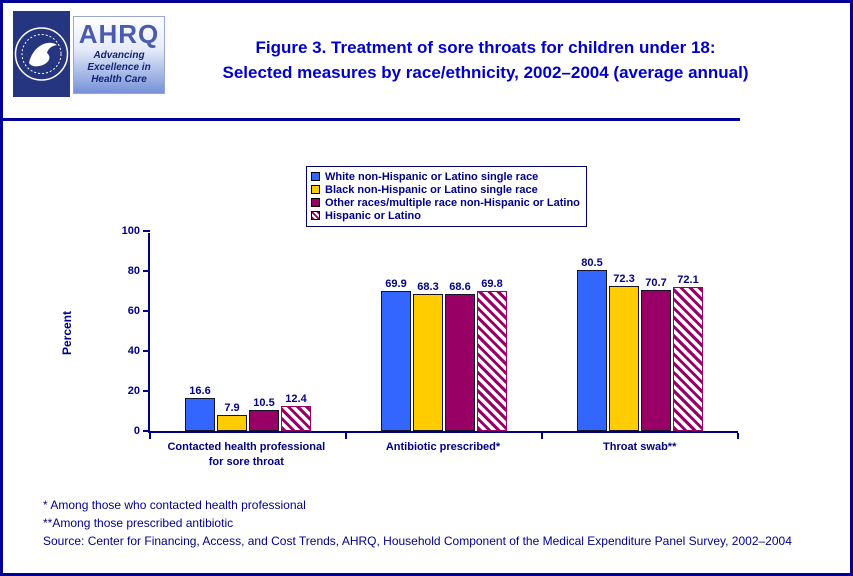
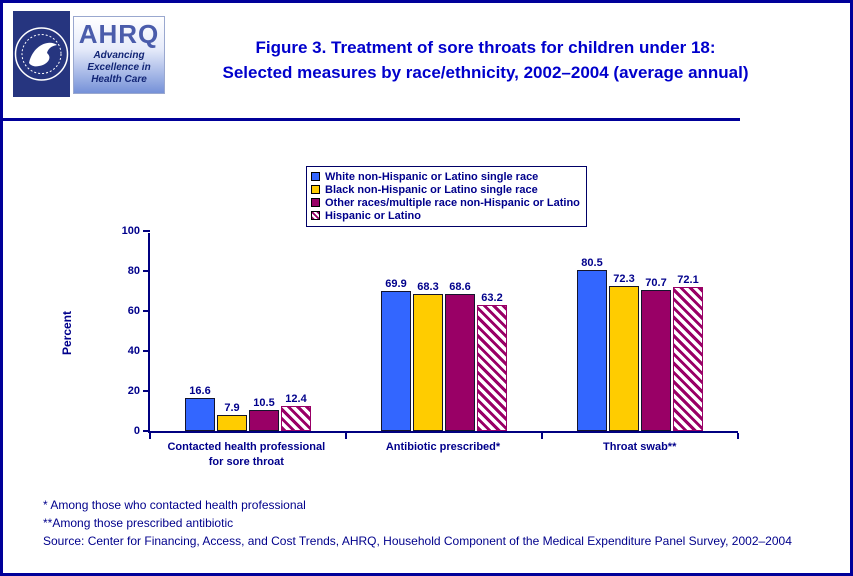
Hispanic or Latino/Antibiotic prescribed*: 69.8 -> 63.2
